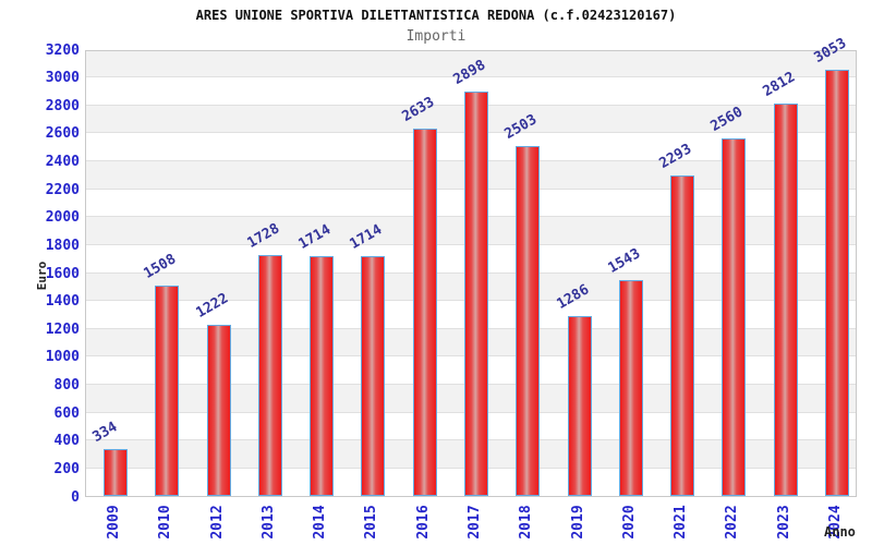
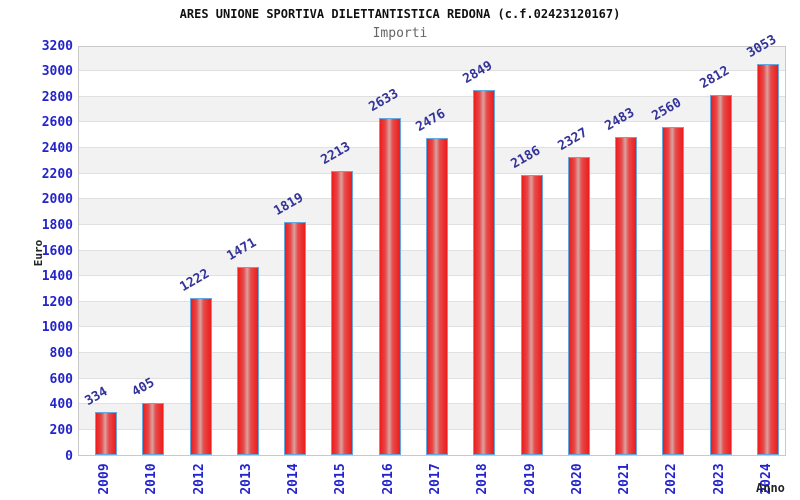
2010: 1508 -> 405
2013: 1728 -> 1471
2014: 1714 -> 1819
2015: 1714 -> 2213
2017: 2898 -> 2476
2018: 2503 -> 2849
2019: 1286 -> 2186
2020: 1543 -> 2327
2021: 2293 -> 2483
